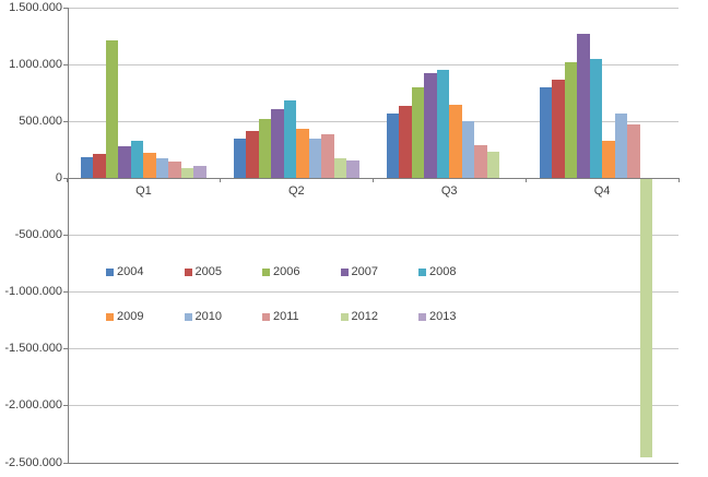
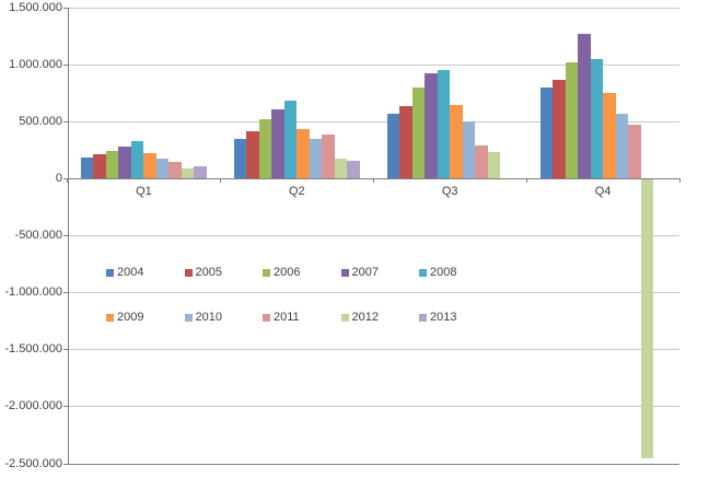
2006/Q1: 1210000 -> 240000
2009/Q4: 330000 -> 760000
